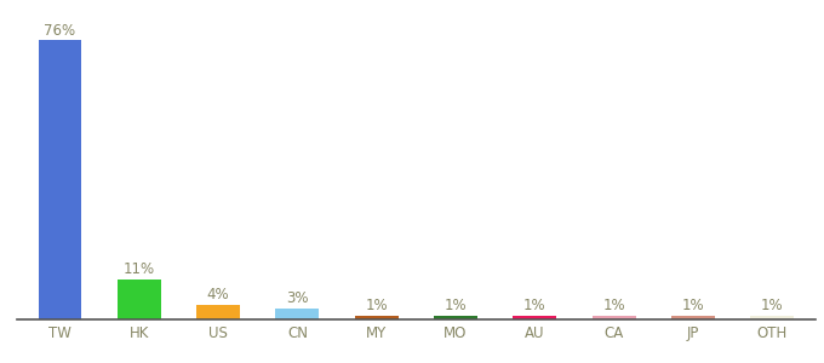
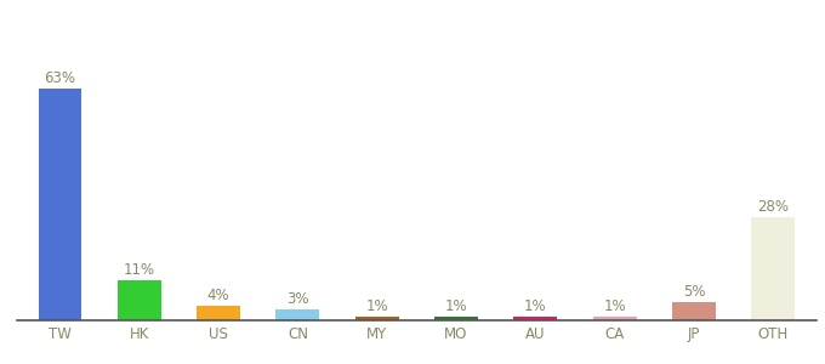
TW: 76% -> 63%
JP: 1% -> 5%
OTH: 1% -> 28%
